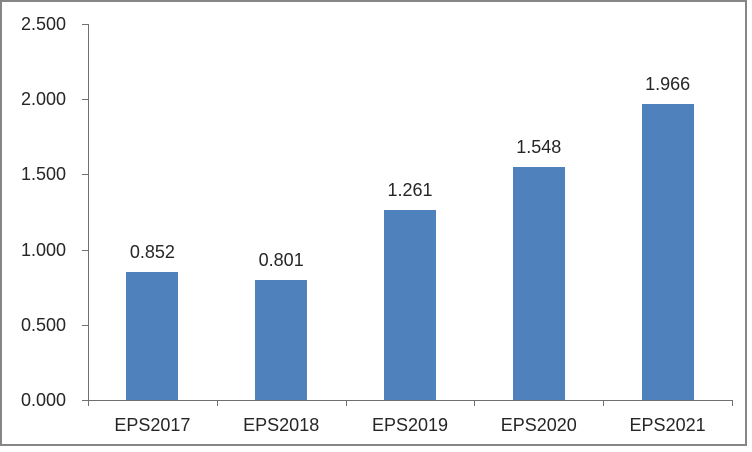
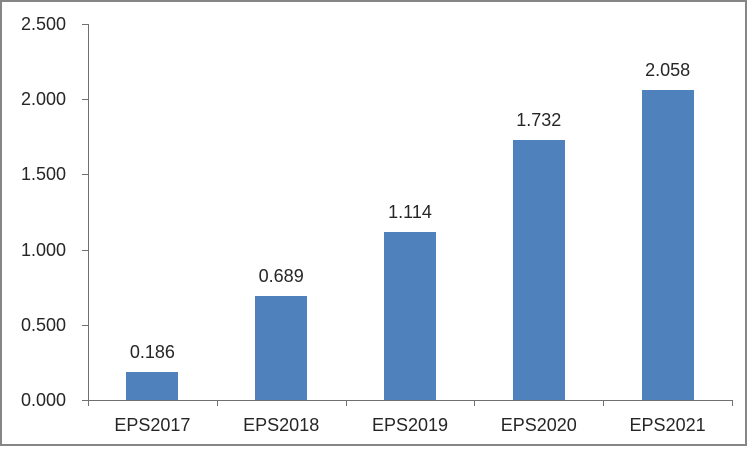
EPS2017: 0.852 -> 0.186
EPS2018: 0.801 -> 0.689
EPS2019: 1.261 -> 1.114
EPS2020: 1.548 -> 1.732
EPS2021: 1.966 -> 2.058
